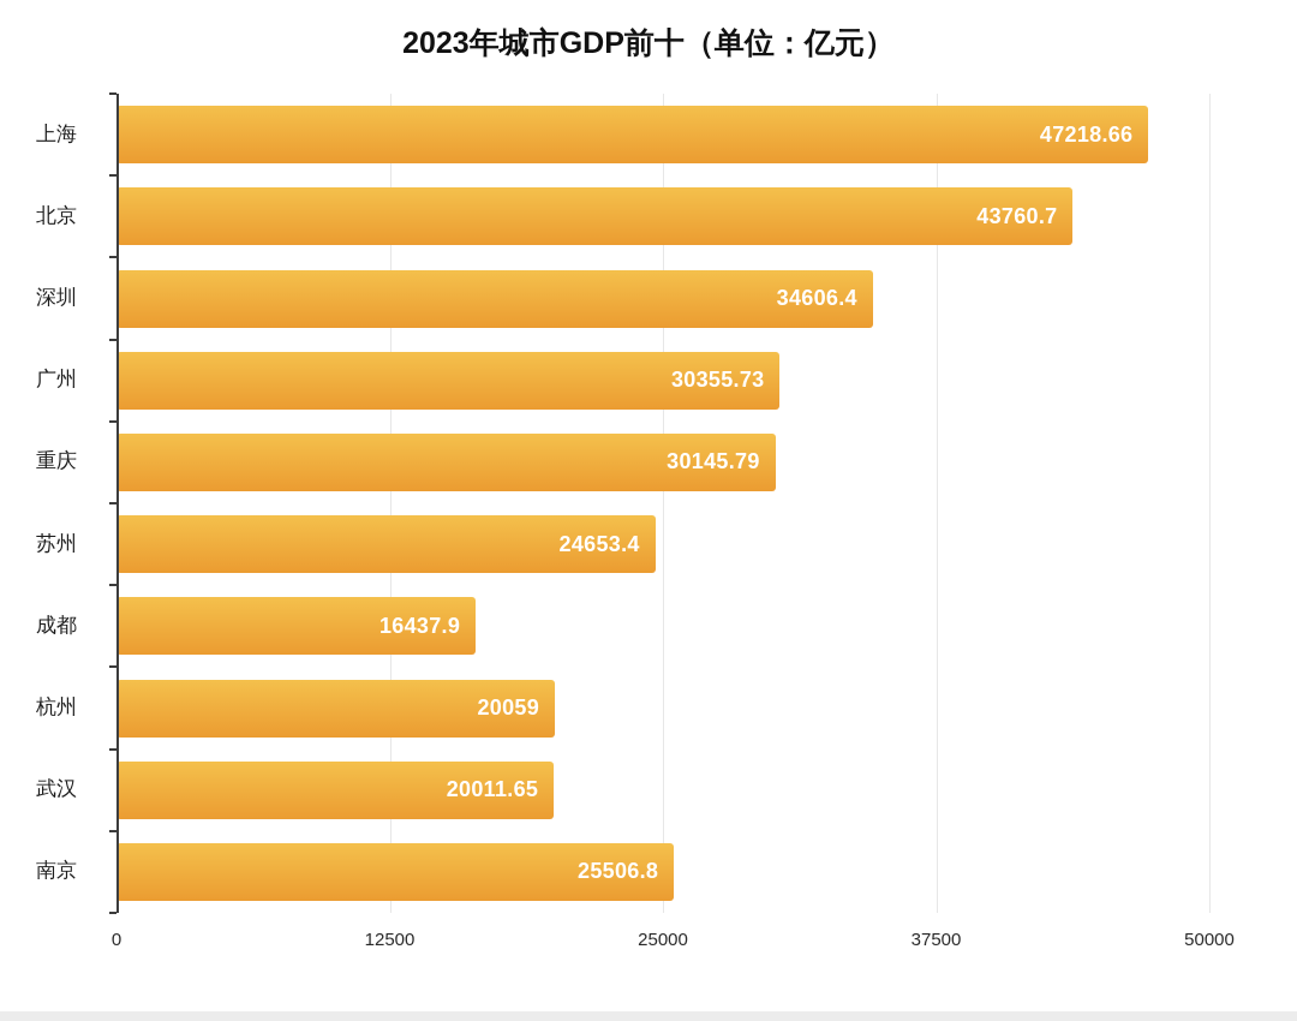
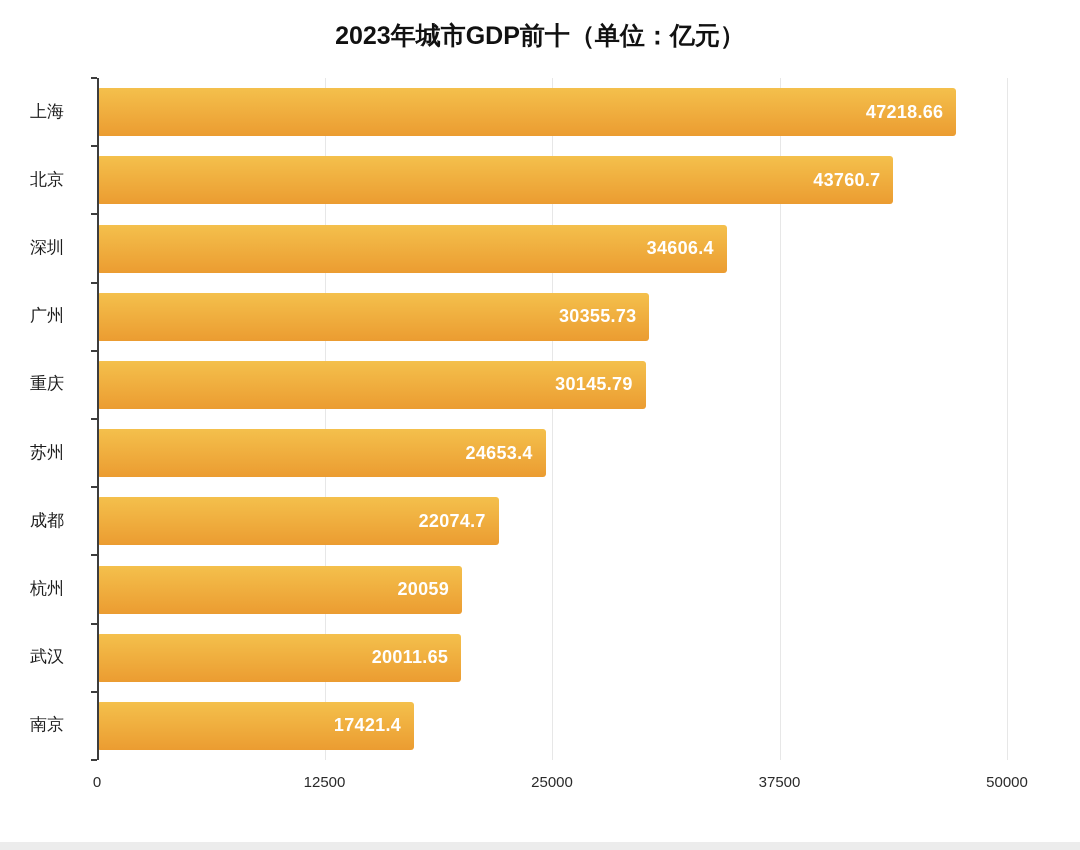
成都: 16437.9 -> 22074.7
南京: 25506.8 -> 17421.4
